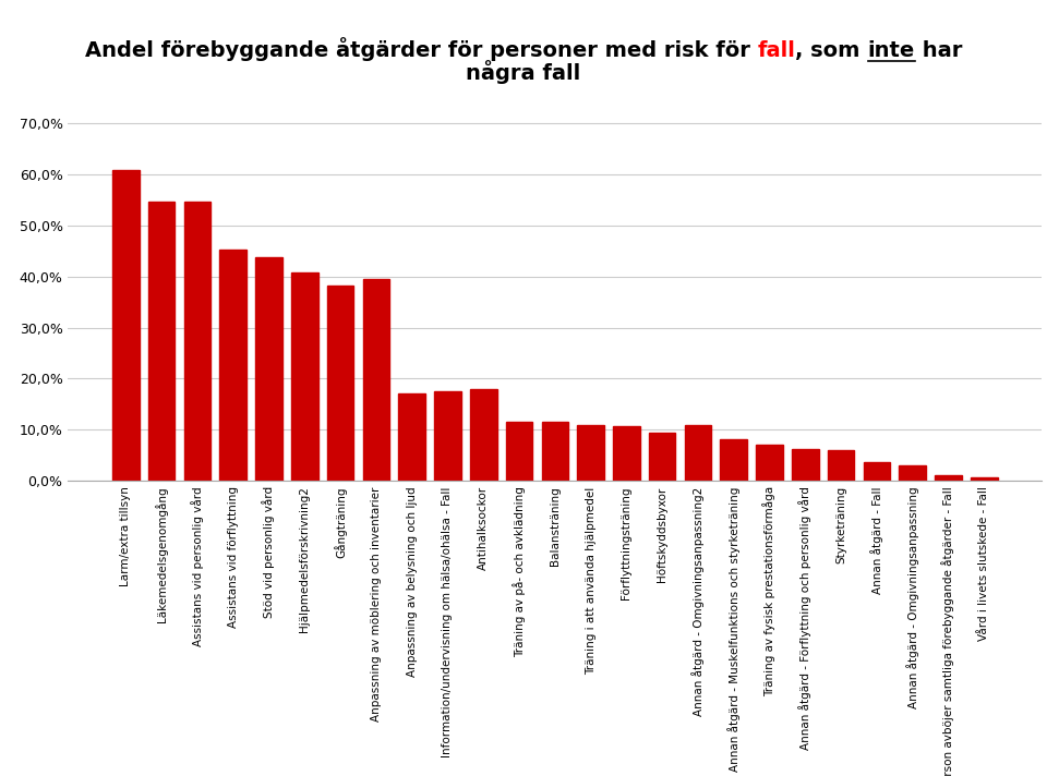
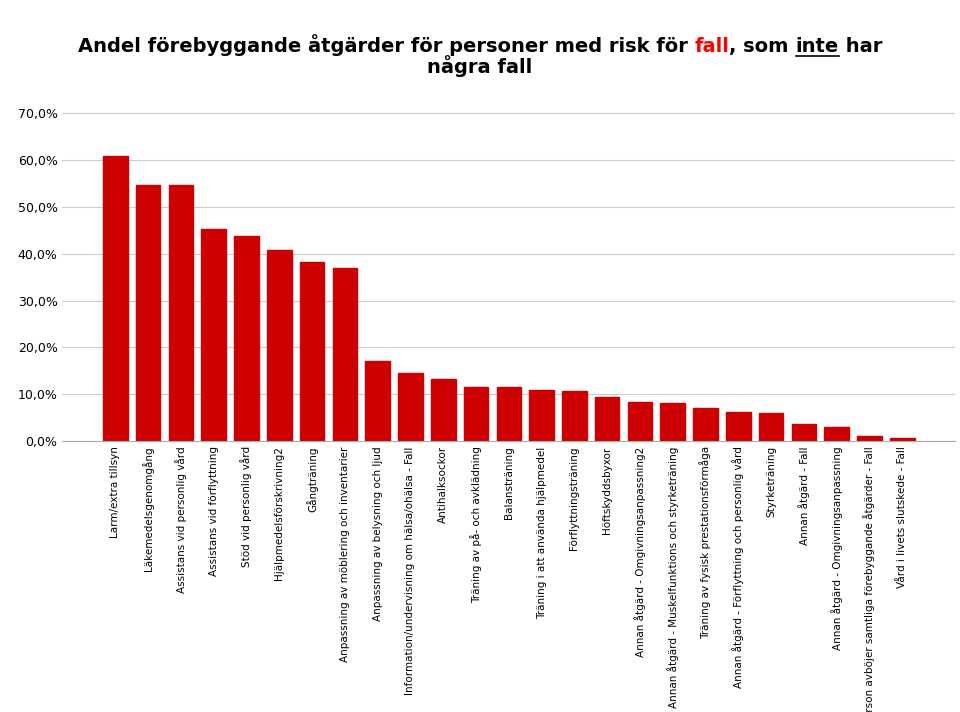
Anpassning av möblering och inventarier: 39,5% -> 37,0%
Information/undervisning om hälsa/ohälsa - Fall: 17,5% -> 14,5%
Antihalksockor: 18,0% -> 13,3%
Annan åtgärd - Omgivningsanpassning2: 11,0% -> 8,5%
